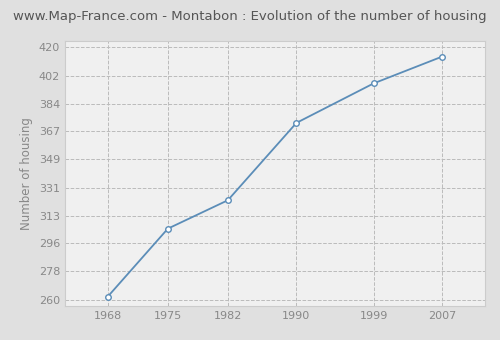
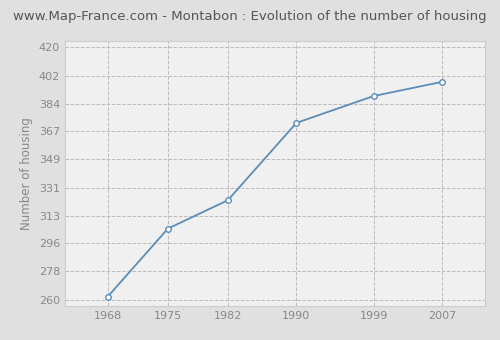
1999: 397 -> 389
2007: 414 -> 398
